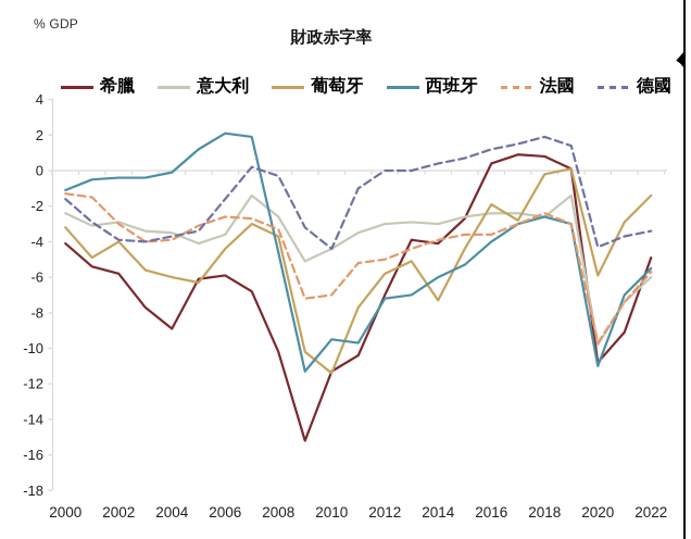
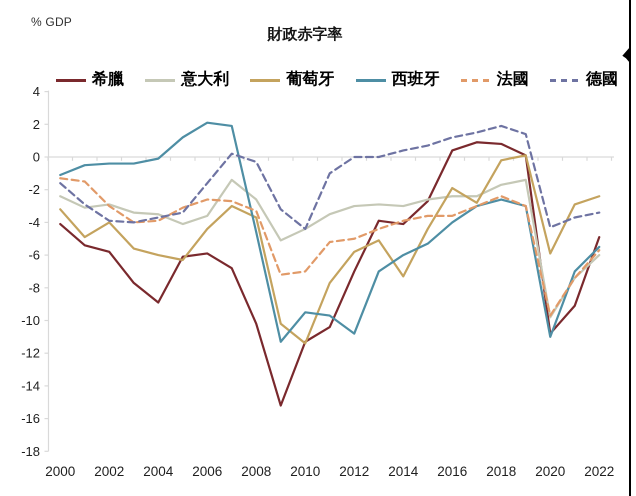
西班牙/2012: -7.2 -> -10.8
意大利/2018: -2.6 -> -1.7
葡萄牙/2022: -1.4 -> -2.4
